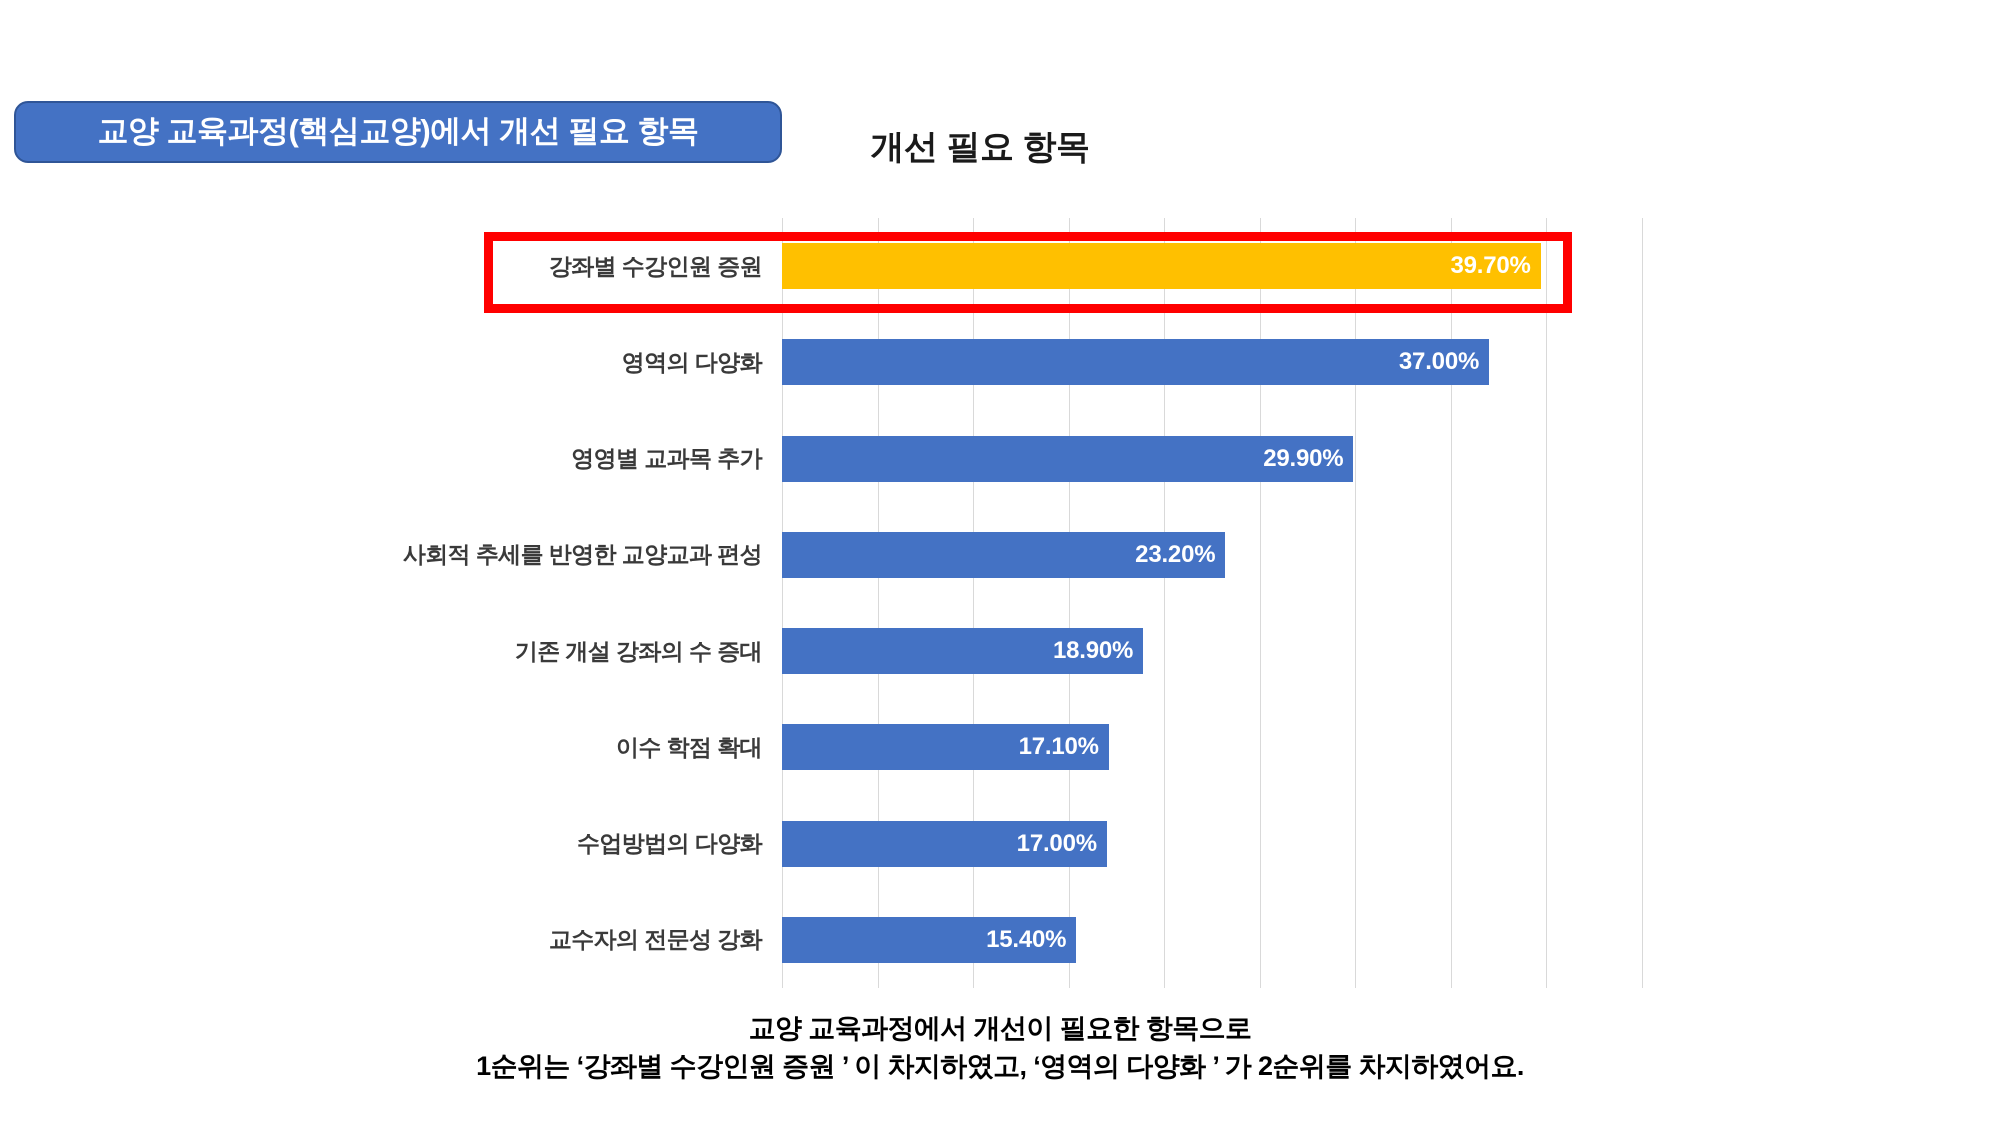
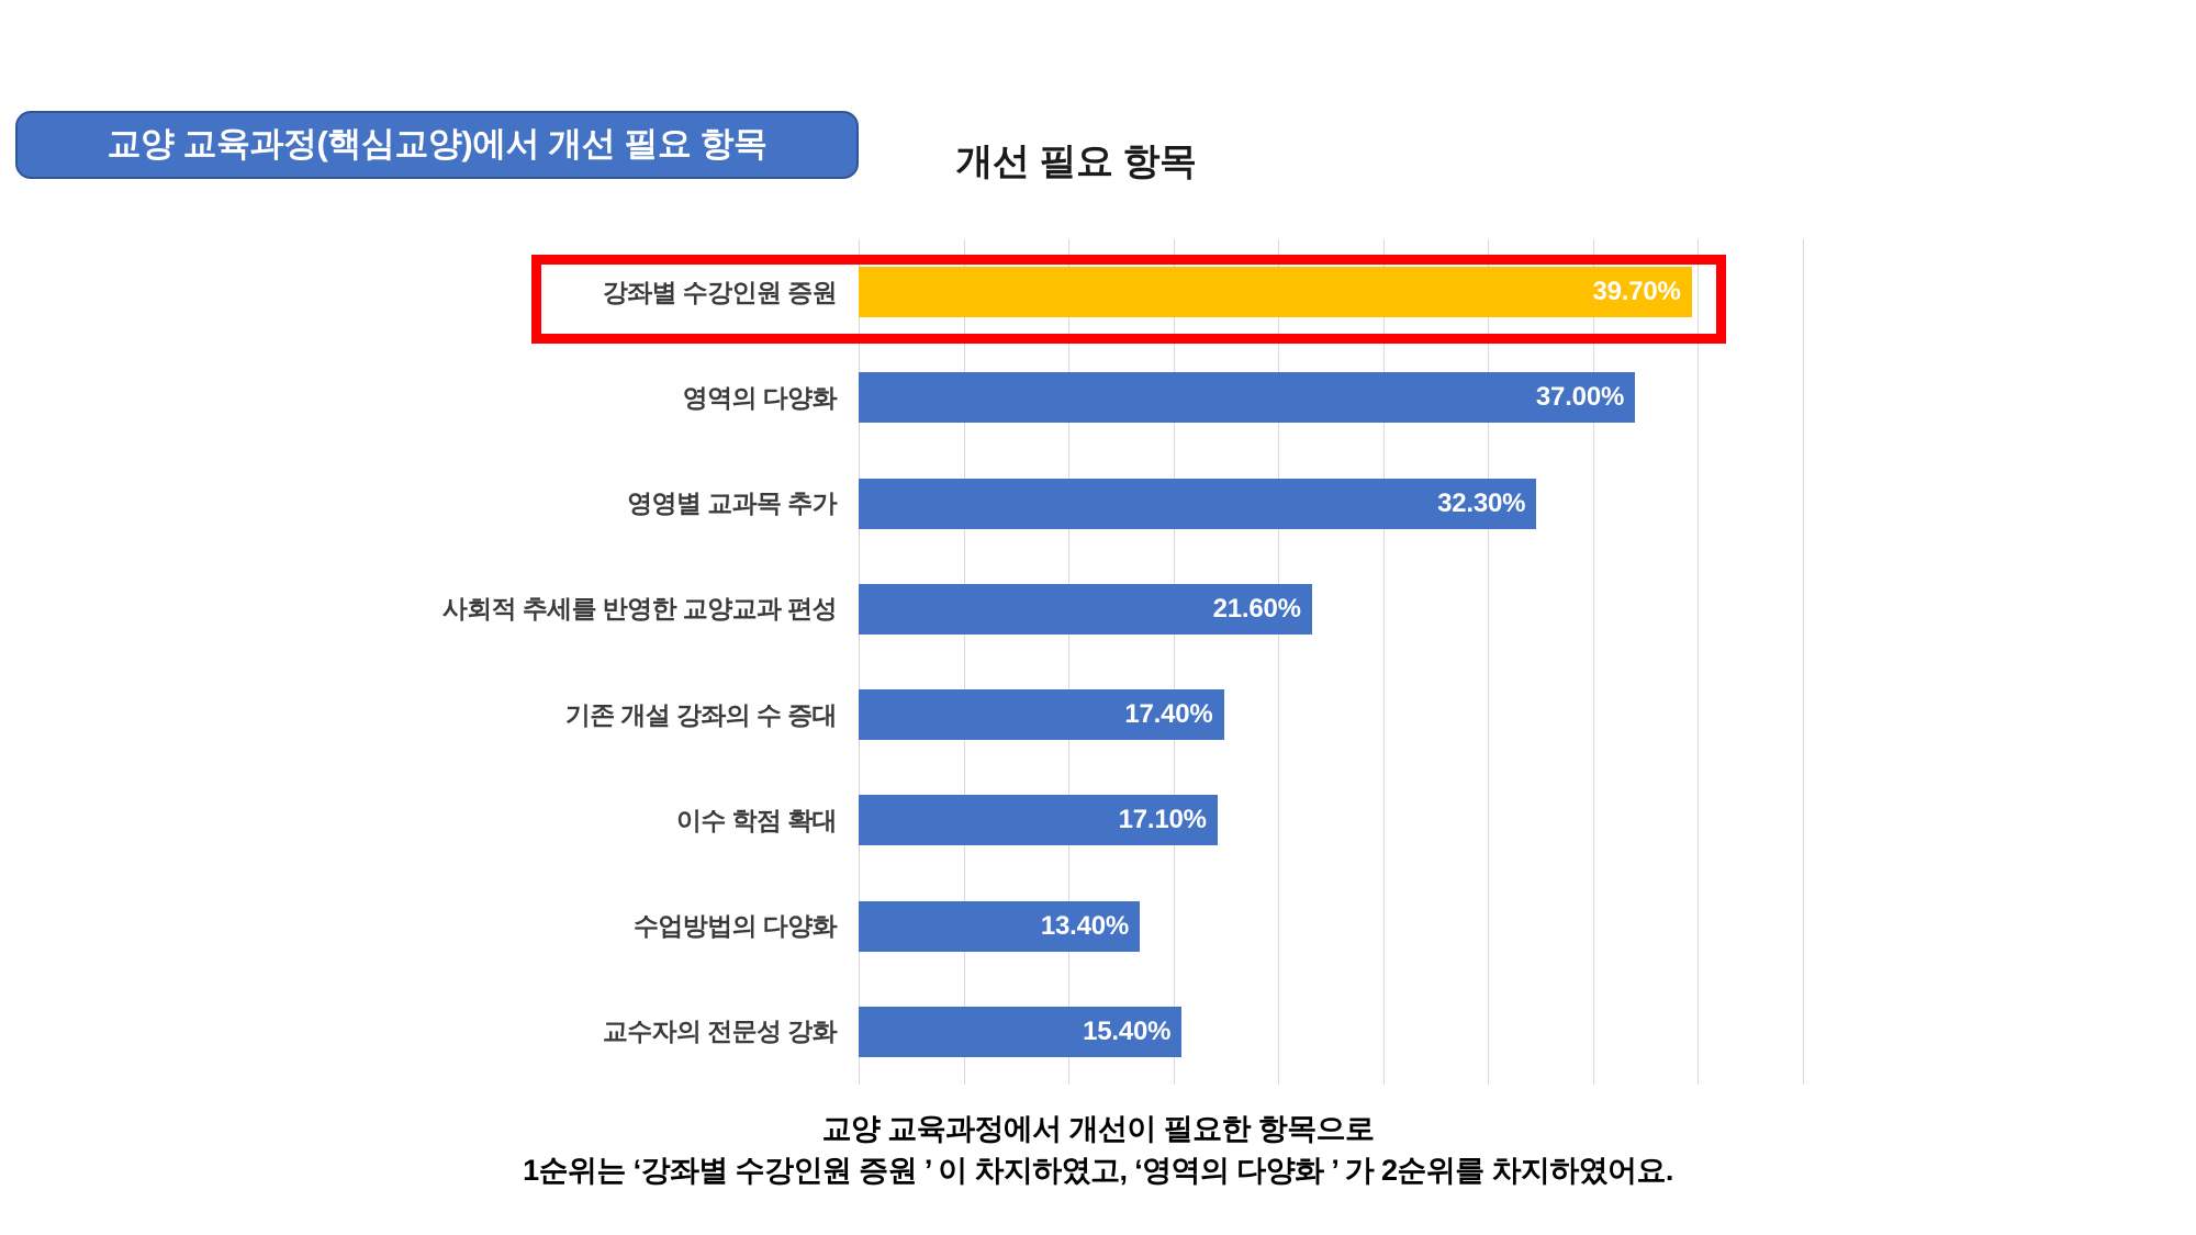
영영별 교과목 추가: 29.90% -> 32.30%
사회적 추세를 반영한 교양교과 편성: 23.20% -> 21.60%
기존 개설 강좌의 수 증대: 18.90% -> 17.40%
수업방법의 다양화: 17.00% -> 13.40%
